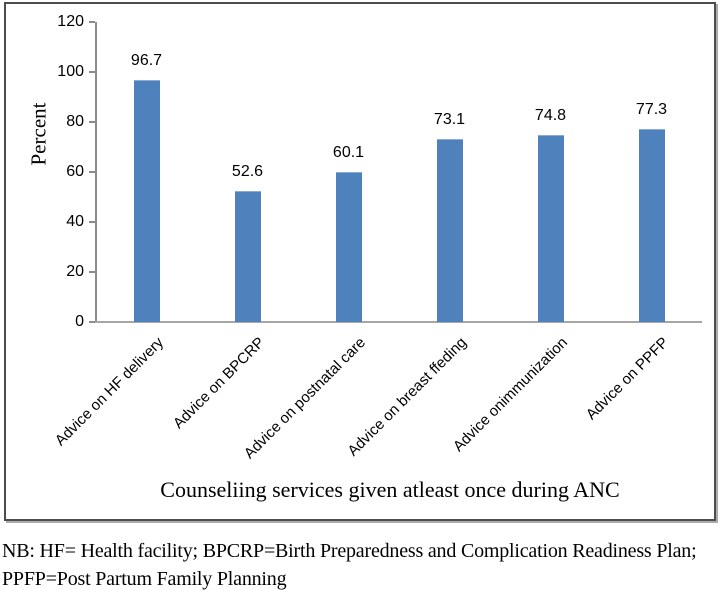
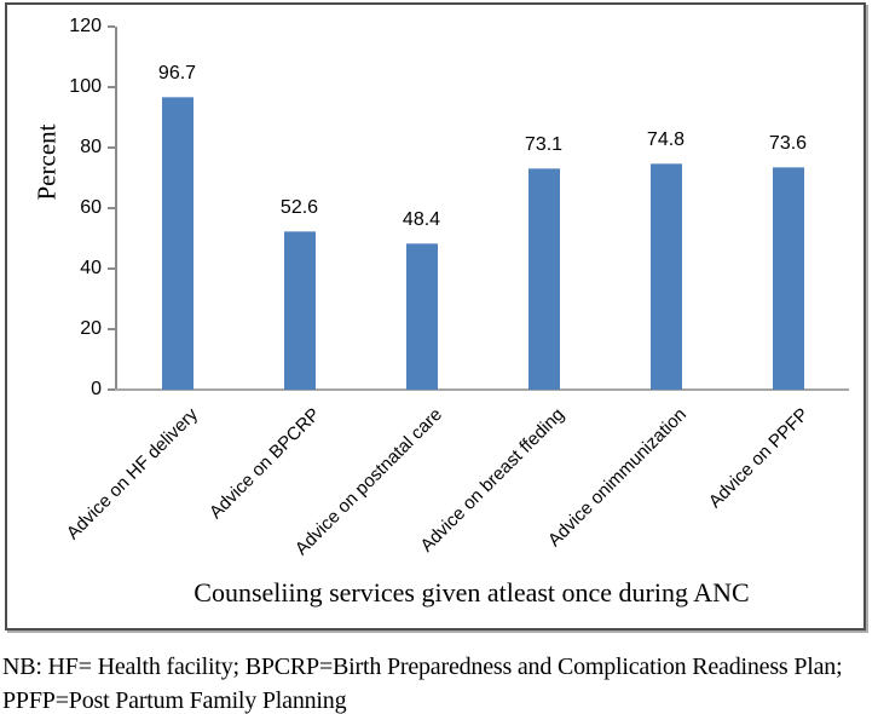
Advice on postnatal care: 60.1 -> 48.4
Advice on PPFP: 77.3 -> 73.6
